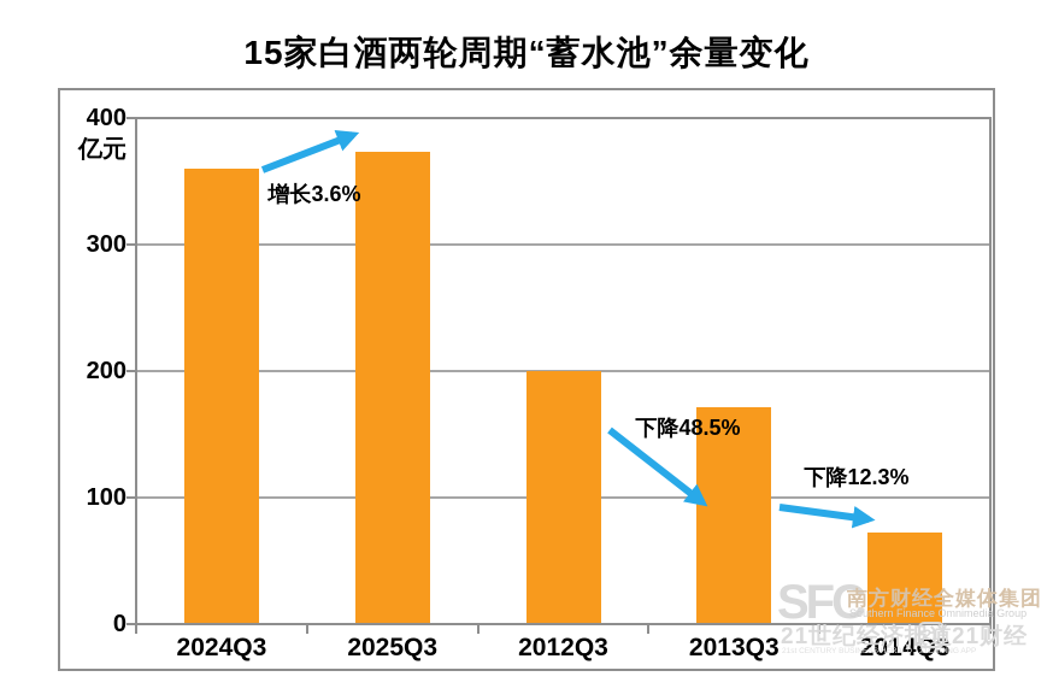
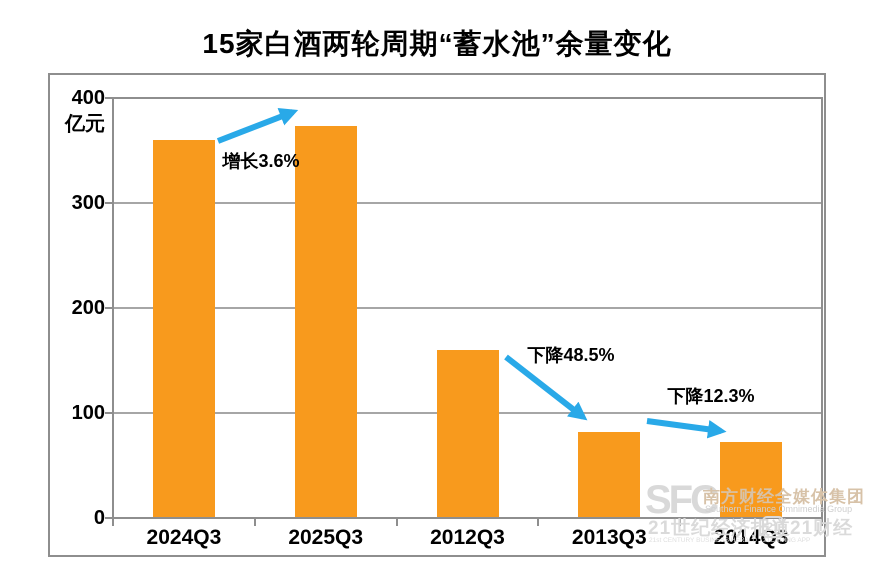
2012Q3: 200 -> 160
2013Q3: 171 -> 82
